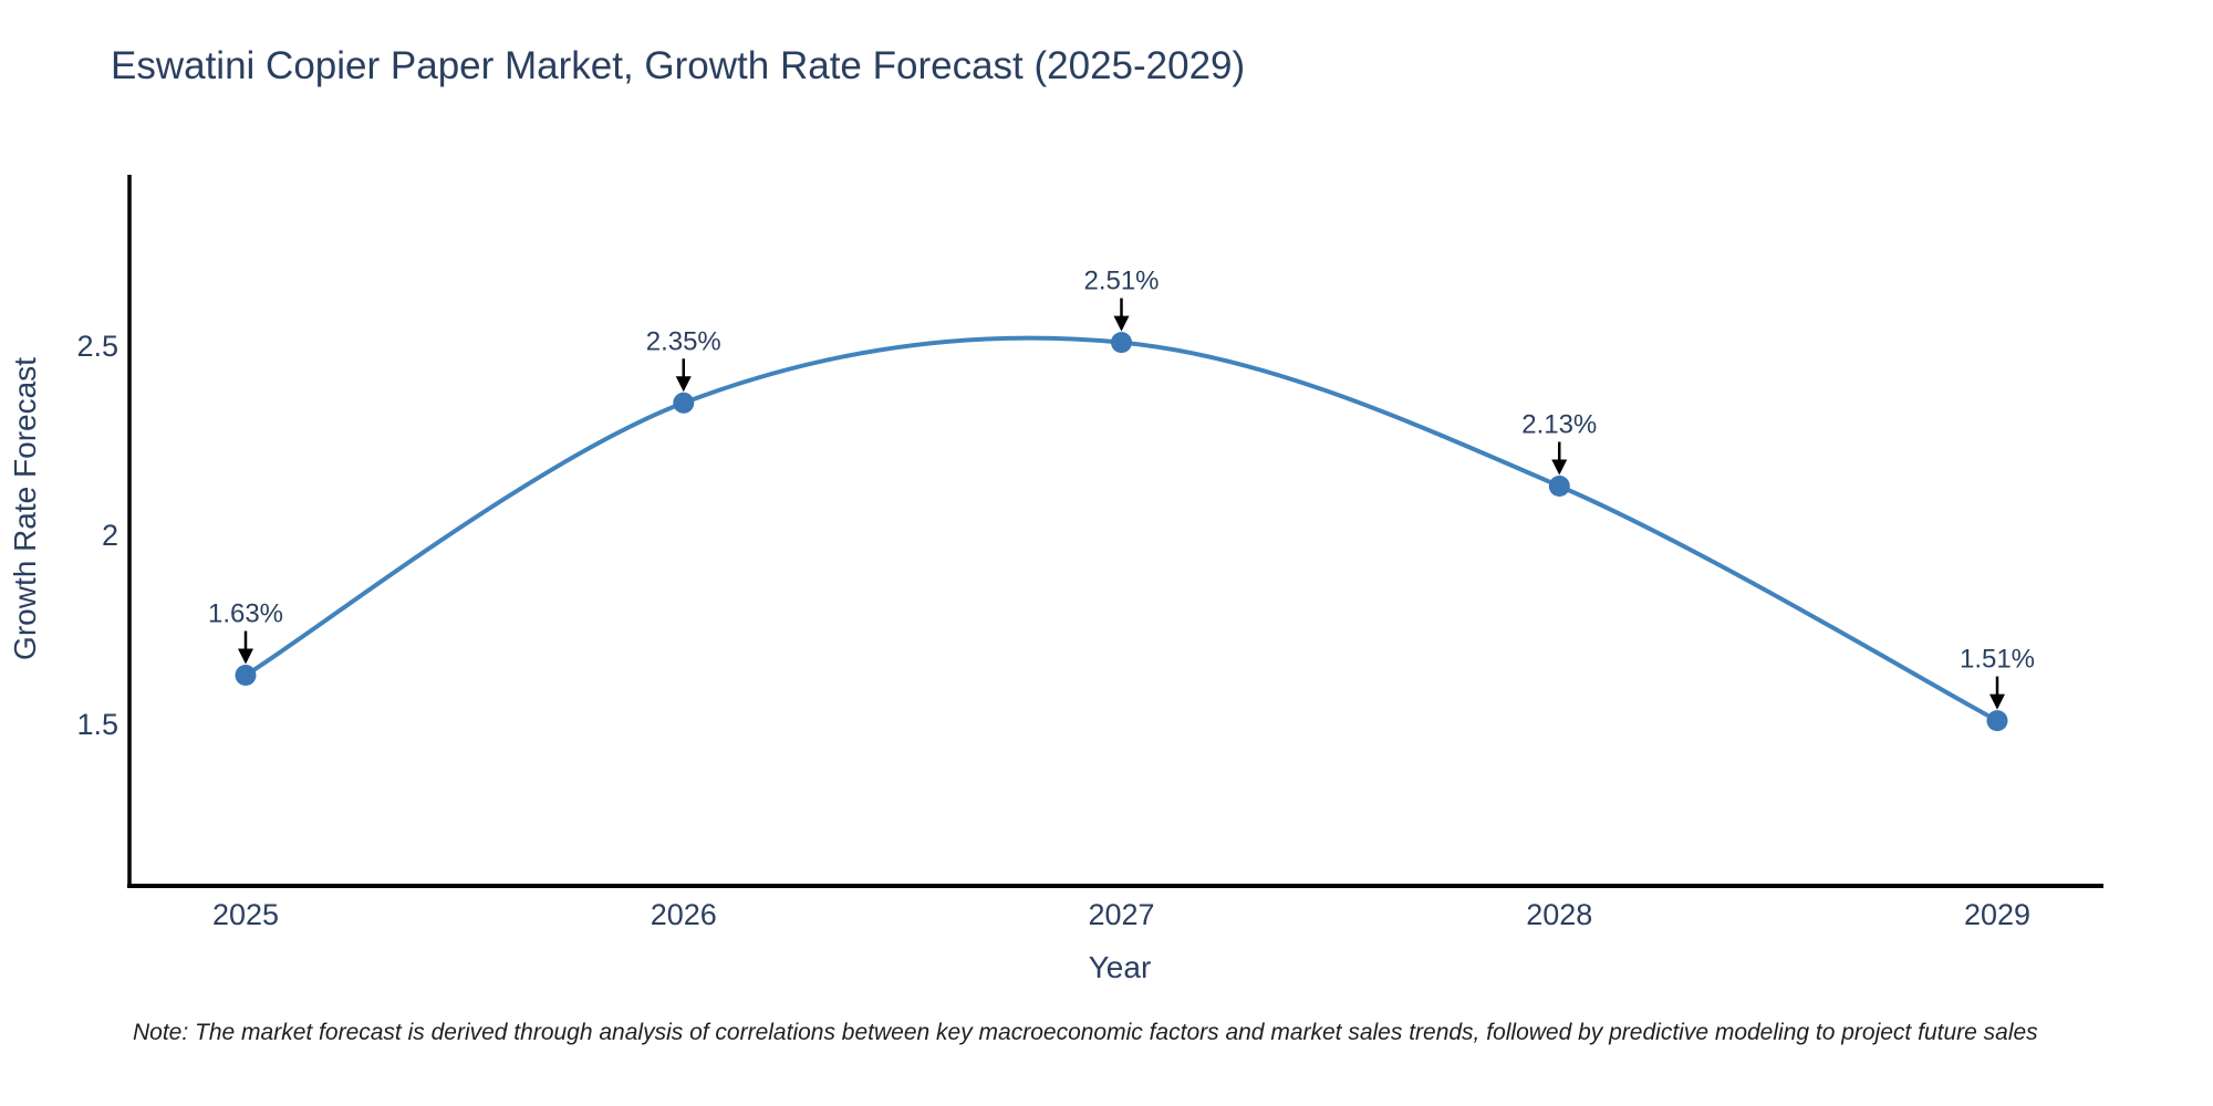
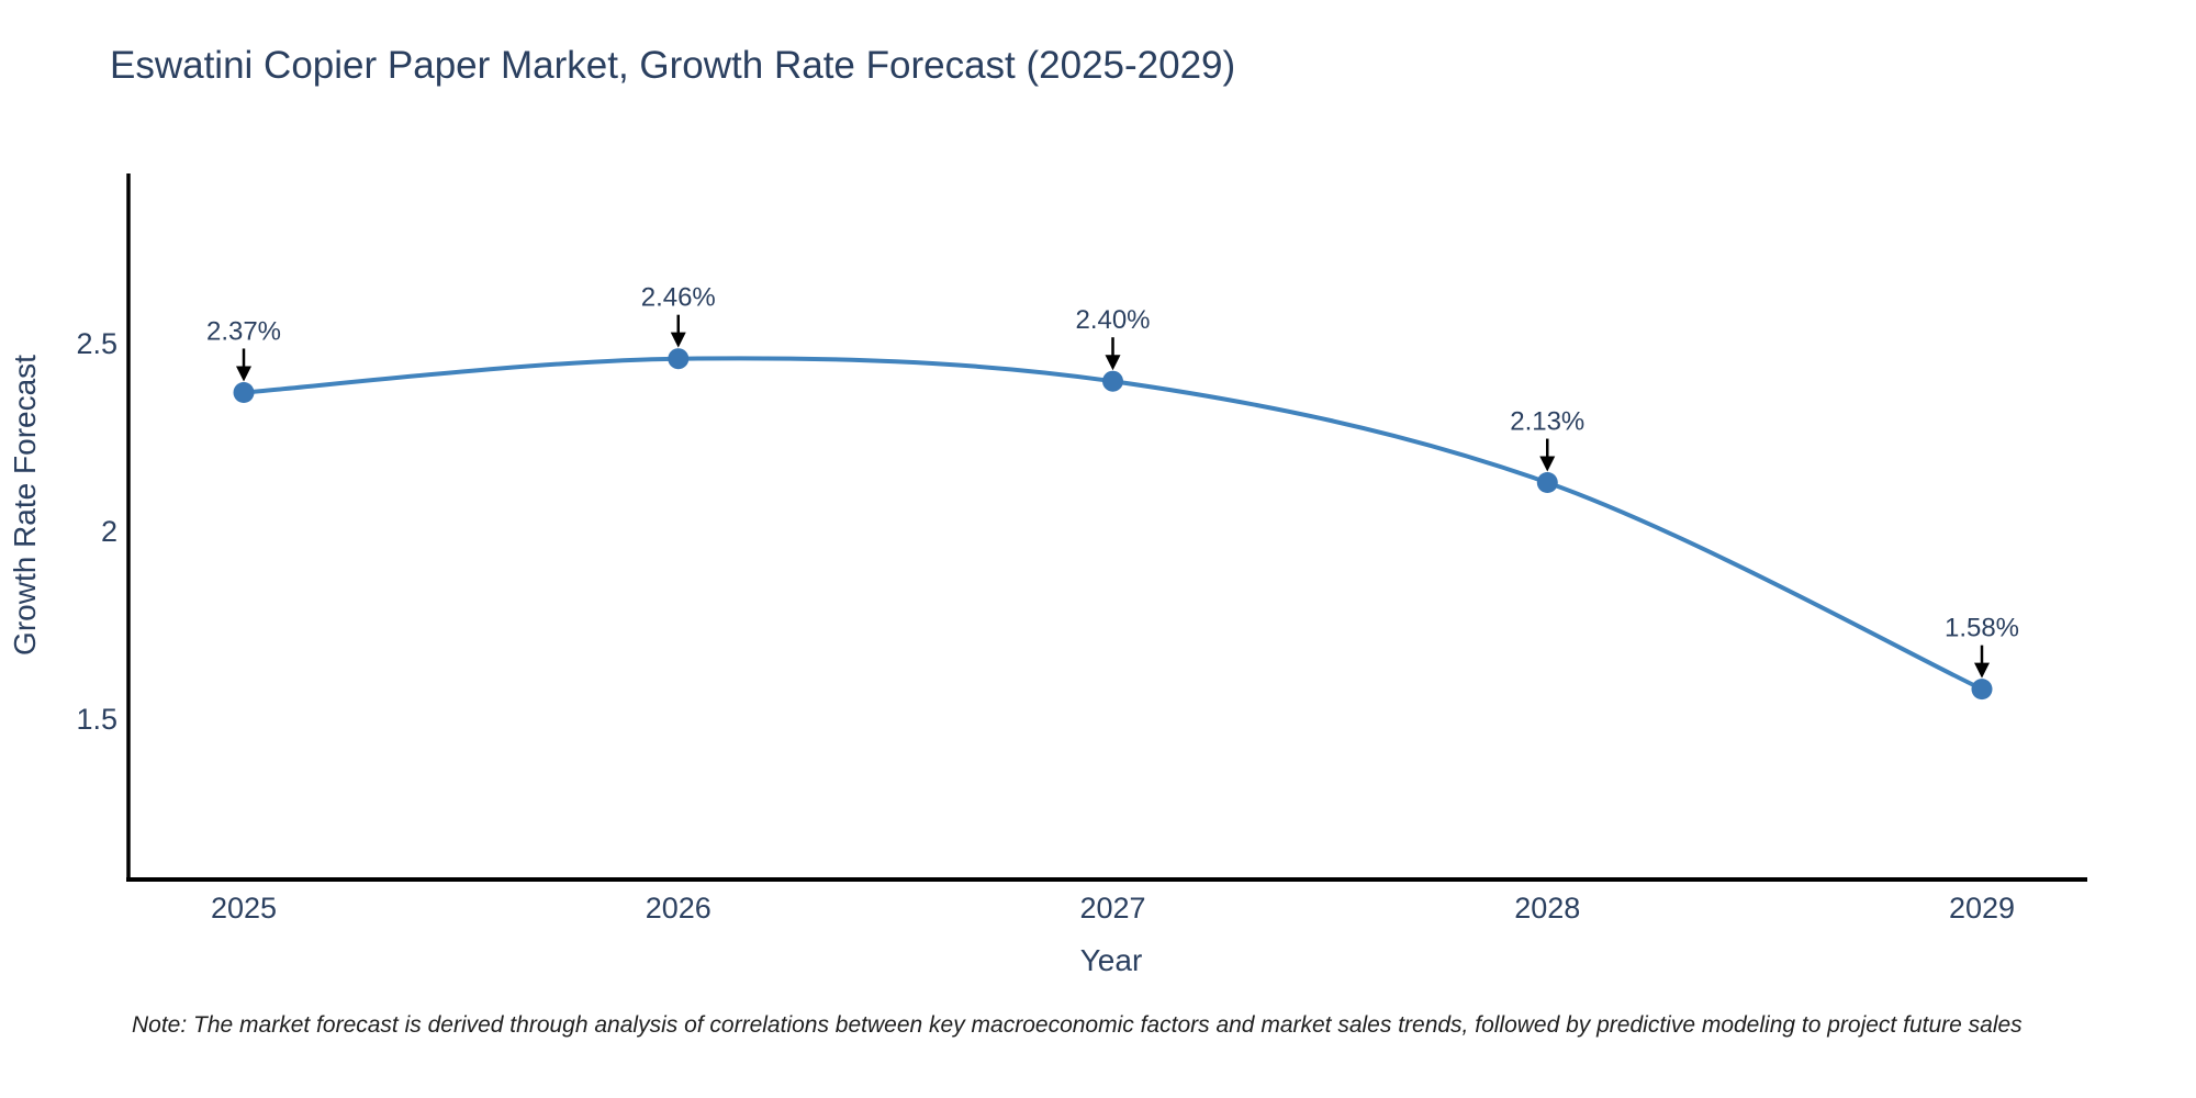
2025: 1.63% -> 2.37%
2026: 2.35% -> 2.46%
2027: 2.51% -> 2.40%
2029: 1.51% -> 1.58%
